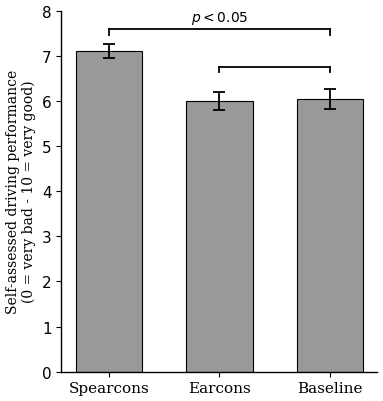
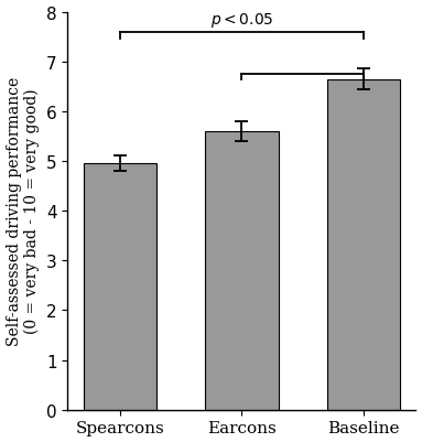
Spearcons: 7.10 -> 4.95
Earcons: 6.00 -> 5.60
Baseline: 6.05 -> 6.65
